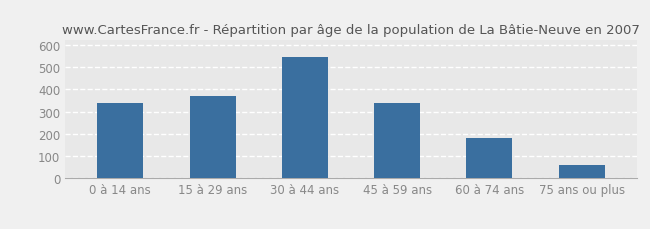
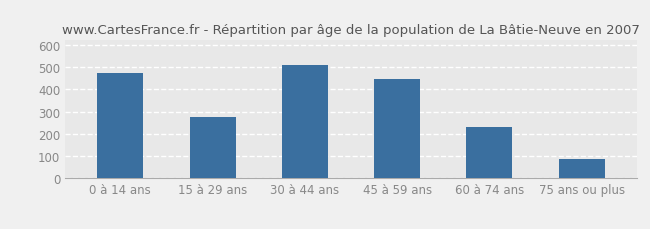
0 à 14 ans: 340 -> 473
15 à 29 ans: 370 -> 278
30 à 44 ans: 545 -> 511
45 à 59 ans: 340 -> 447
60 à 74 ans: 180 -> 230
75 ans ou plus: 60 -> 86
